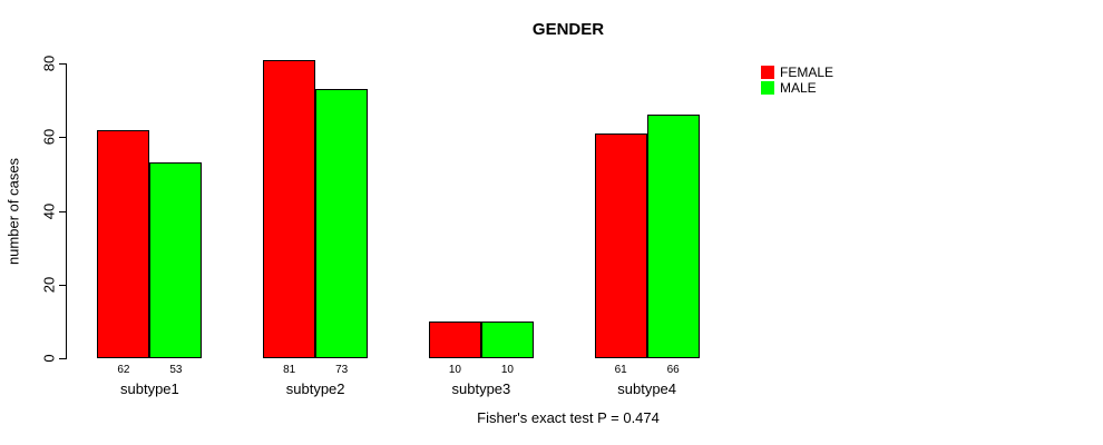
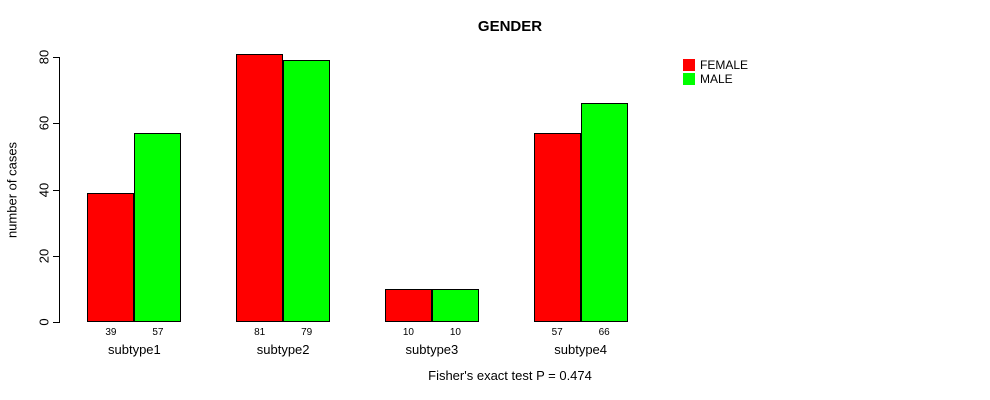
FEMALE/subtype1: 62 -> 39
MALE/subtype1: 53 -> 57
MALE/subtype2: 73 -> 79
FEMALE/subtype4: 61 -> 57
